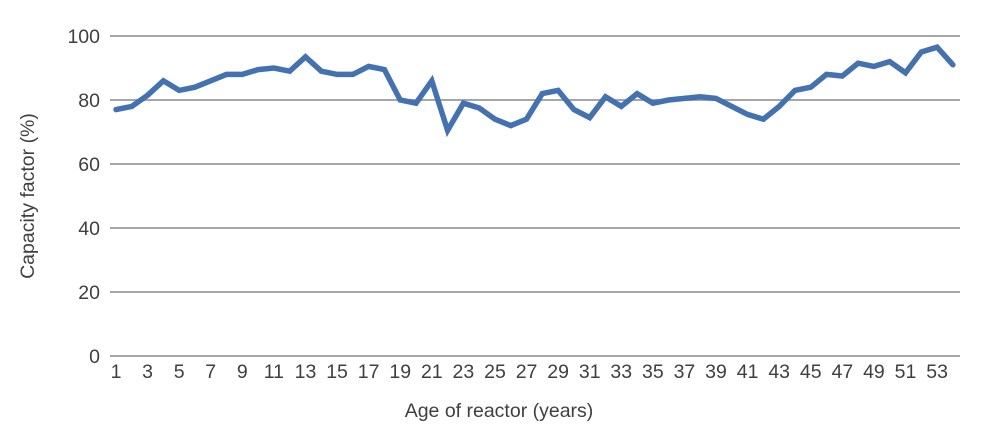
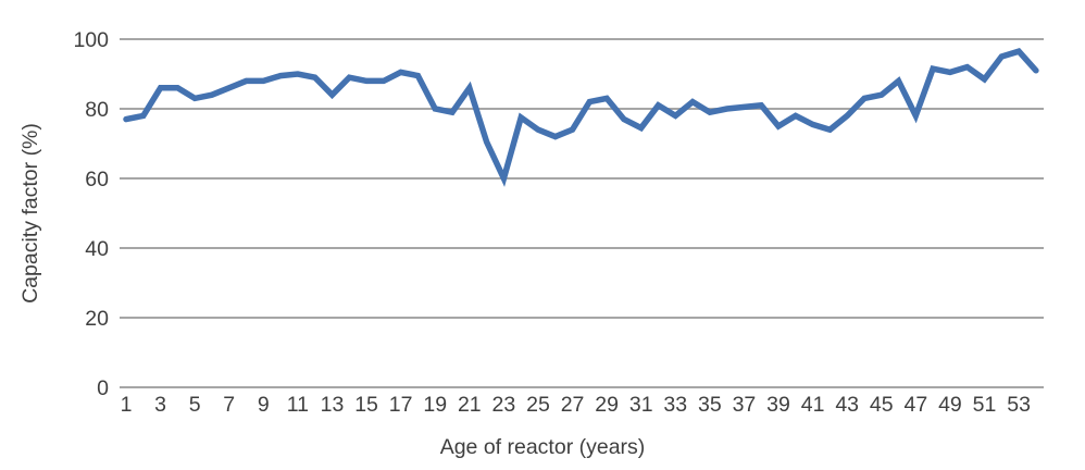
3: 82 -> 86
13: 94 -> 84
23: 79 -> 60
39: 80 -> 75
47: 88 -> 78
